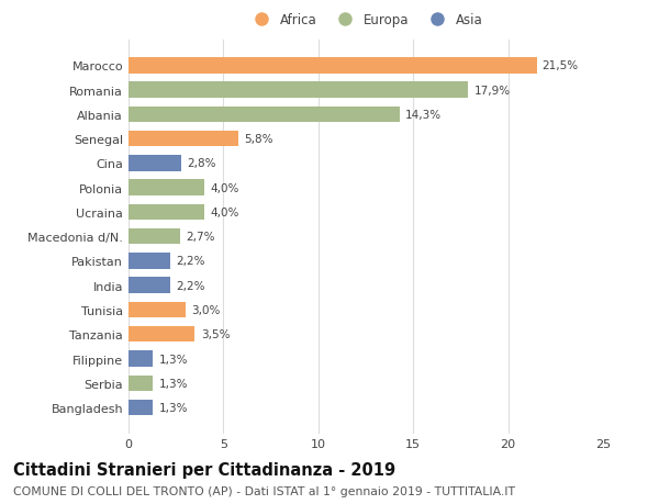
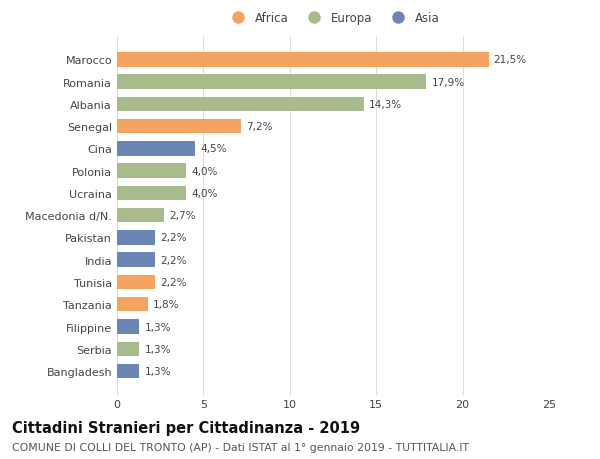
Senegal: 5,8% -> 7,2%
Cina: 2,8% -> 4,5%
Tunisia: 3,0% -> 2,2%
Tanzania: 3,5% -> 1,8%
